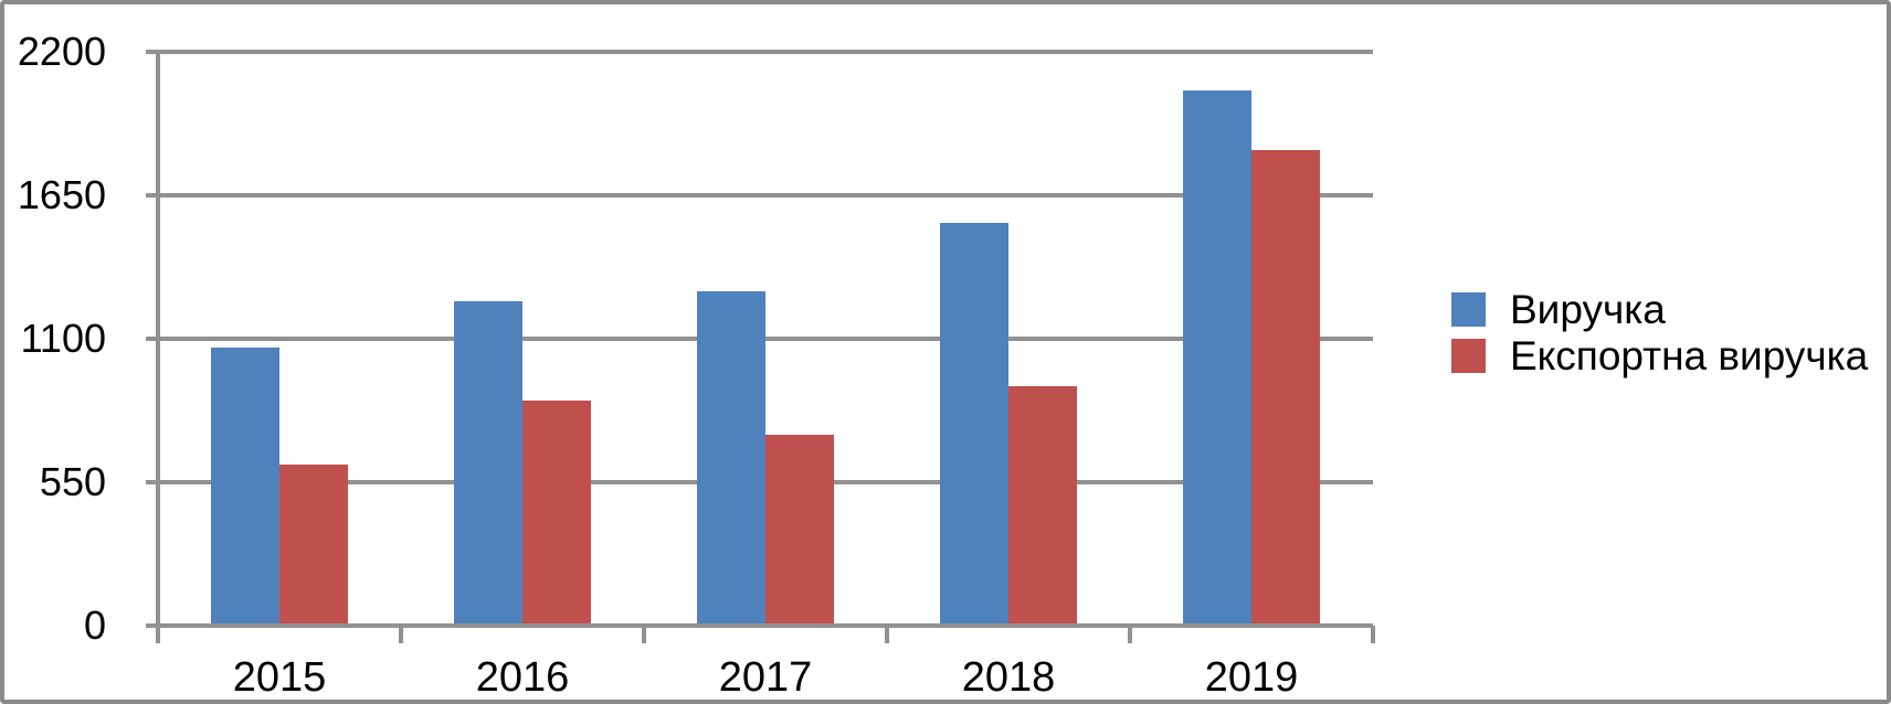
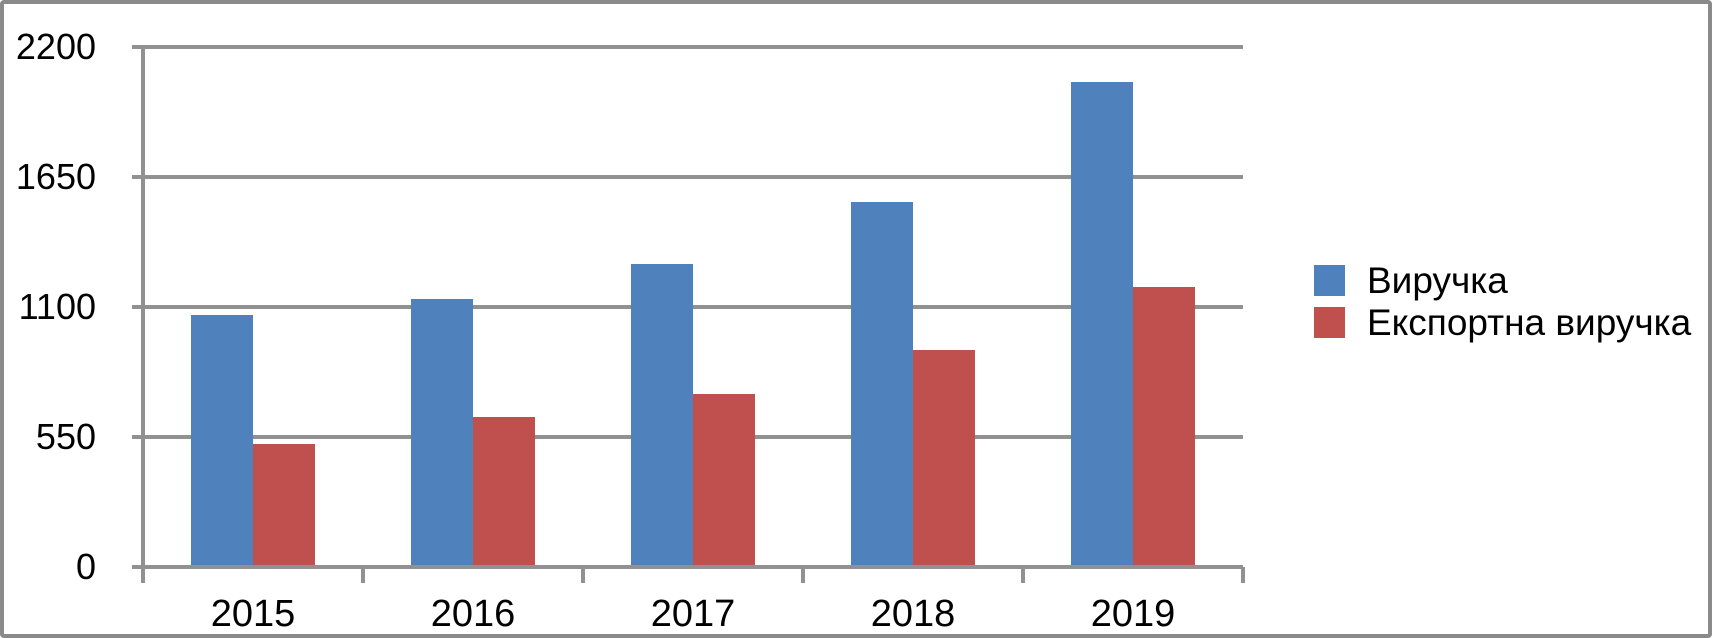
Експортна виручка/2015: 610 -> 520
Виручка/2016: 1240 -> 1130
Експортна виручка/2016: 860 -> 630
Експортна виручка/2019: 1820 -> 1180
